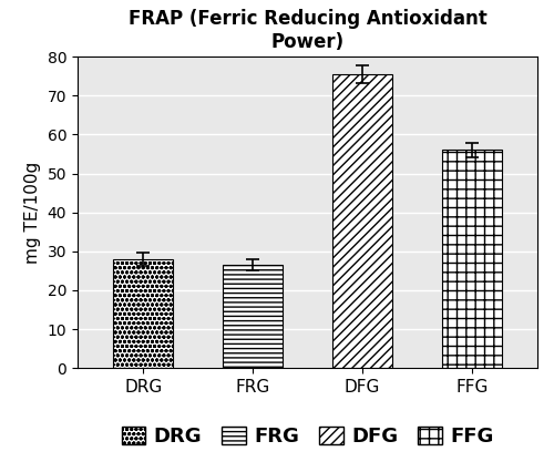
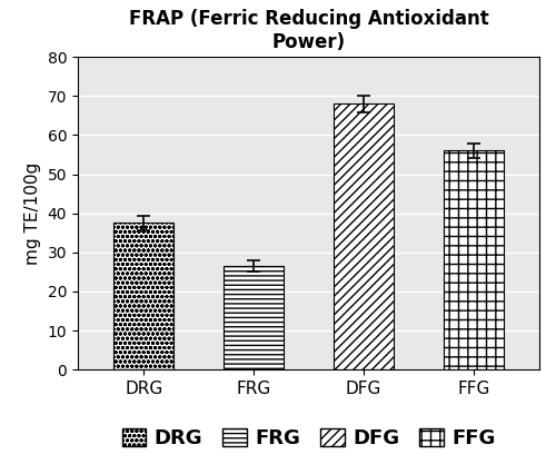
DRG: 28.0 -> 37.5
DFG: 75.5 -> 68.0
